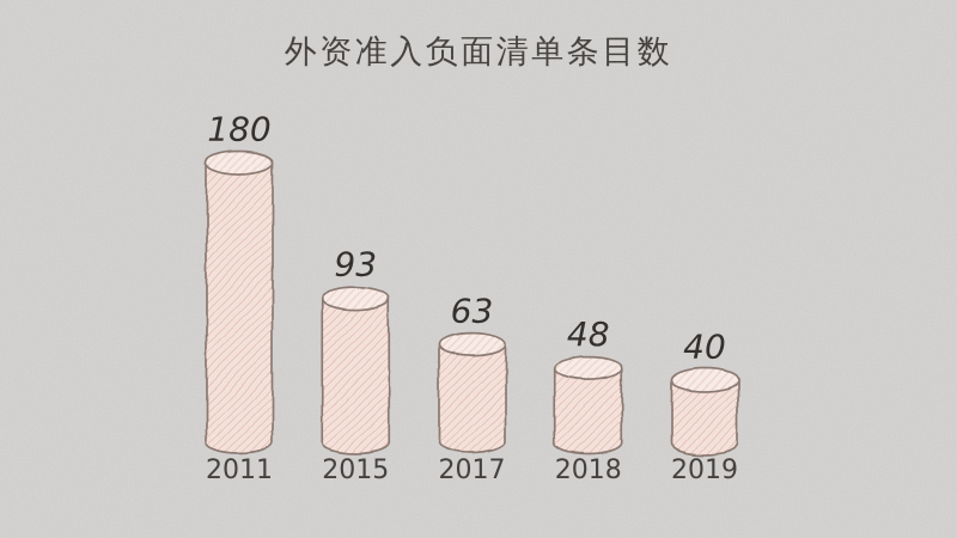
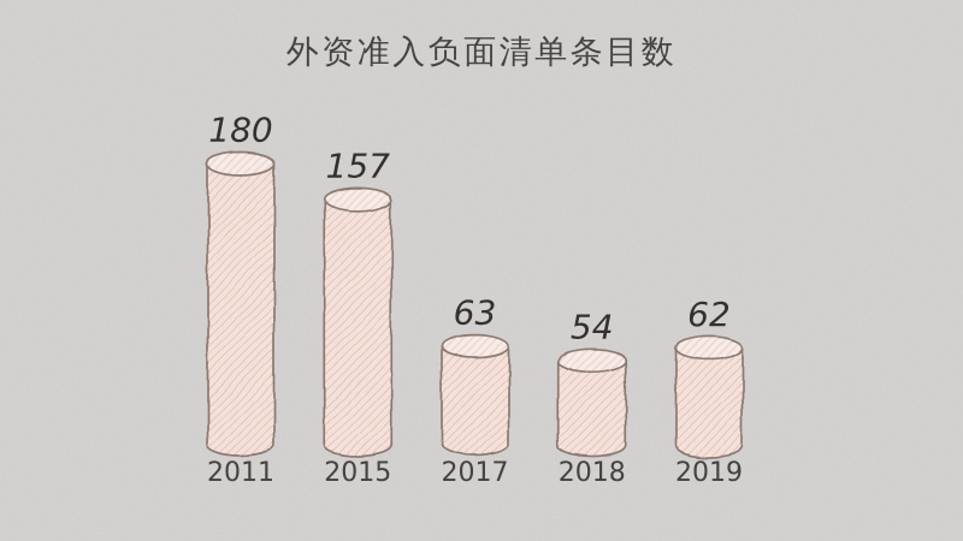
2015: 93 -> 157
2018: 48 -> 54
2019: 40 -> 62
